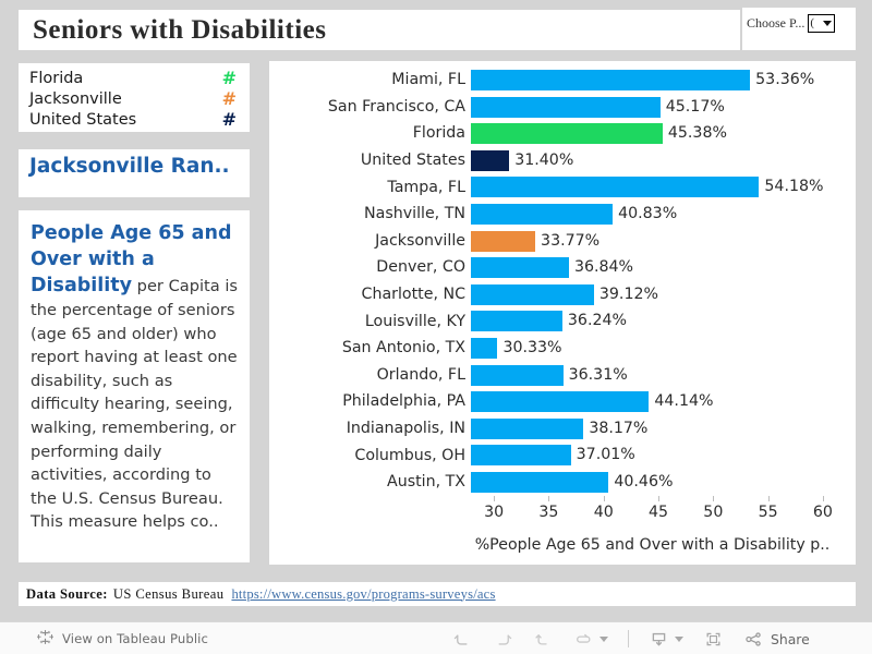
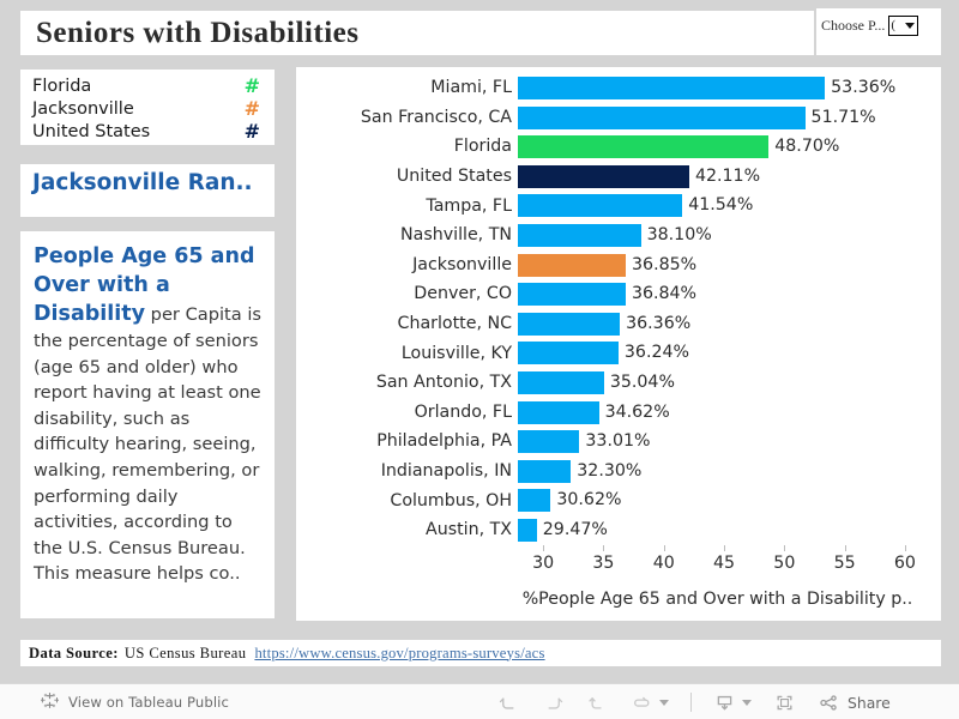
San Francisco, CA: 45.17% -> 51.71%
Florida: 45.38% -> 48.70%
United States: 31.40% -> 42.11%
Tampa, FL: 54.18% -> 41.54%
Nashville, TN: 40.83% -> 38.10%
Jacksonville: 33.77% -> 36.85%
Charlotte, NC: 39.12% -> 36.36%
San Antonio, TX: 30.33% -> 35.04%
Orlando, FL: 36.31% -> 34.62%
Philadelphia, PA: 44.14% -> 33.01%
Indianapolis, IN: 38.17% -> 32.30%
Columbus, OH: 37.01% -> 30.62%
Austin, TX: 40.46% -> 29.47%
